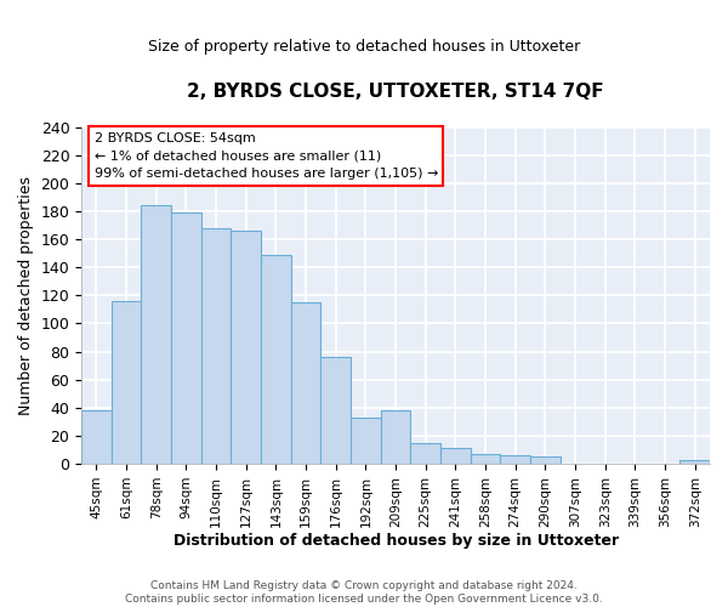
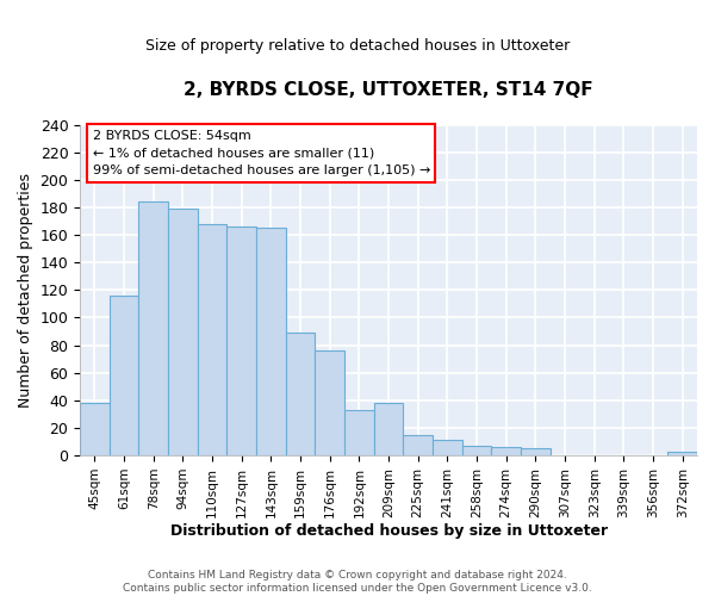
143sqm: 149 -> 165
159sqm: 115 -> 89
